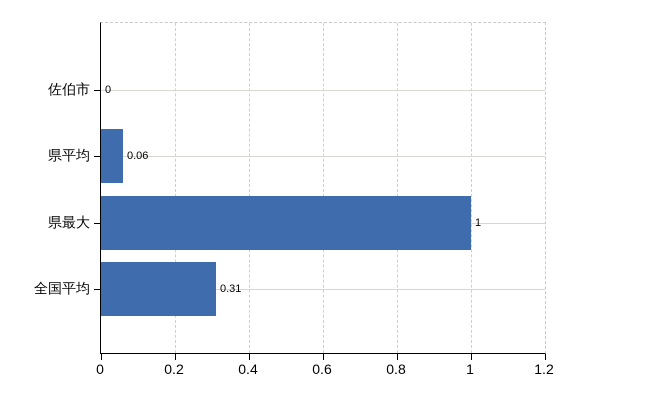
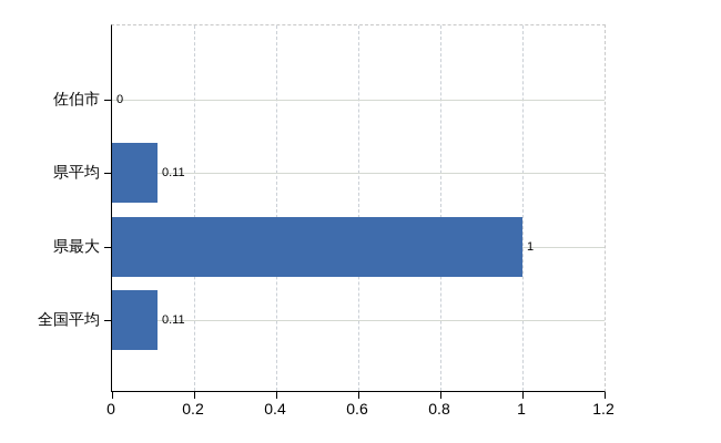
県平均: 0.06 -> 0.11
全国平均: 0.31 -> 0.11
